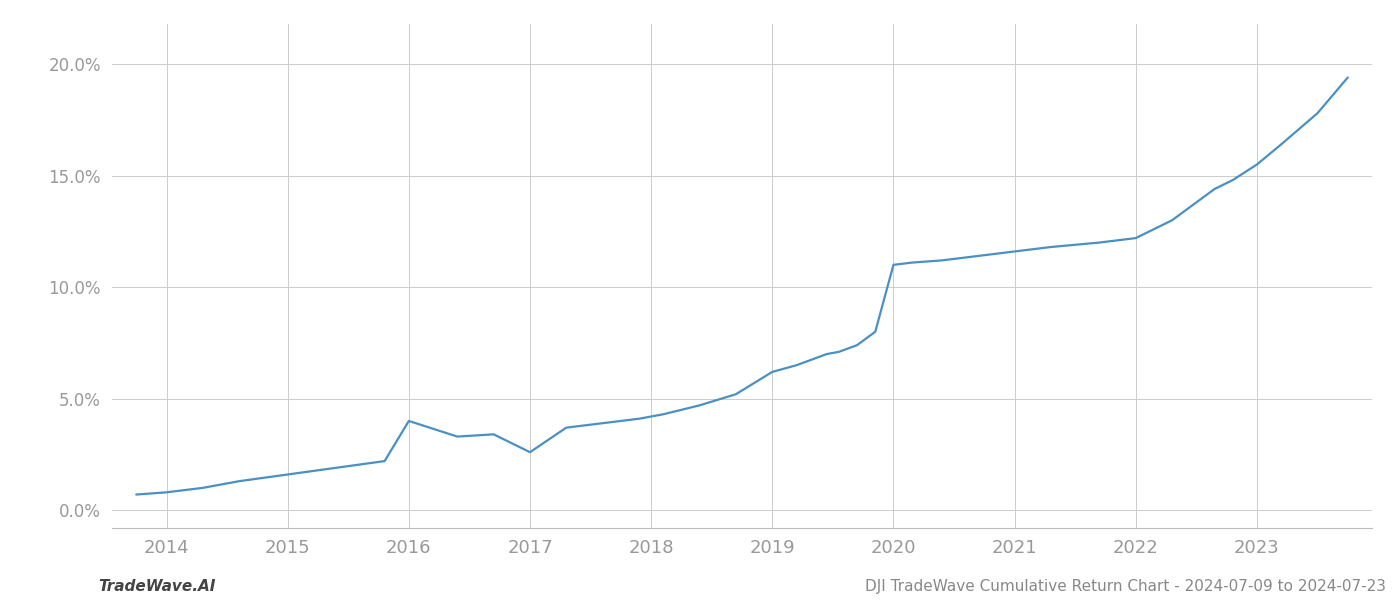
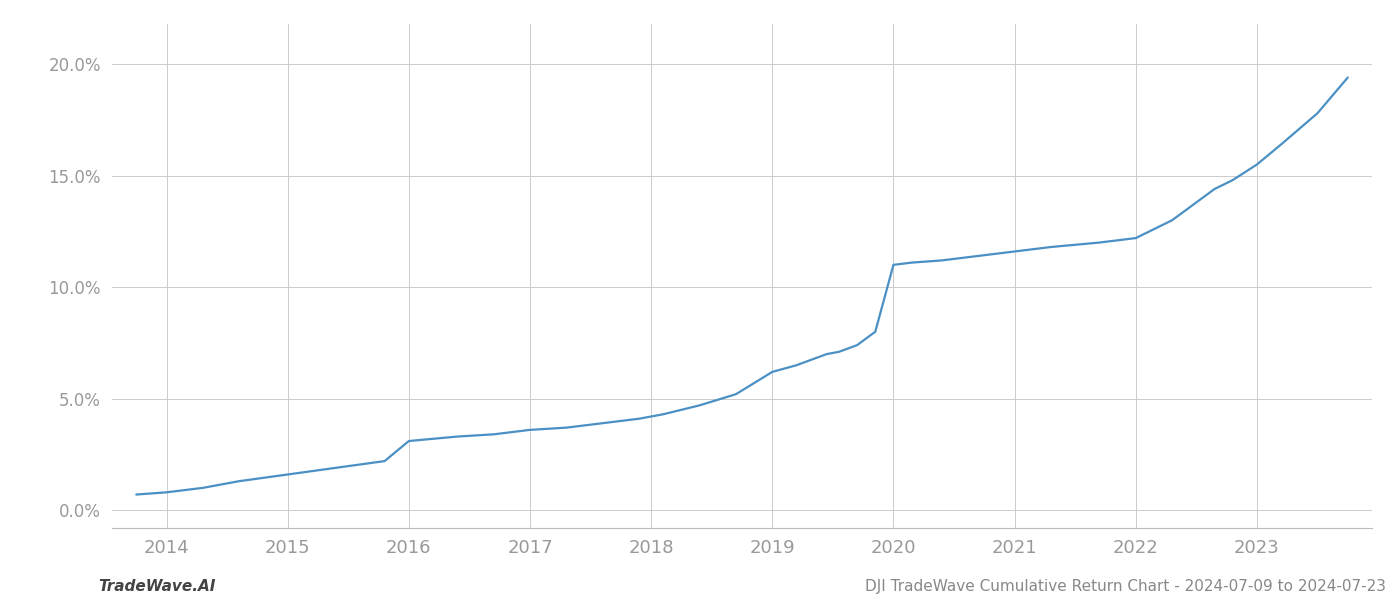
2016: 4.0% -> 3.1%
2017: 2.6% -> 3.6%
